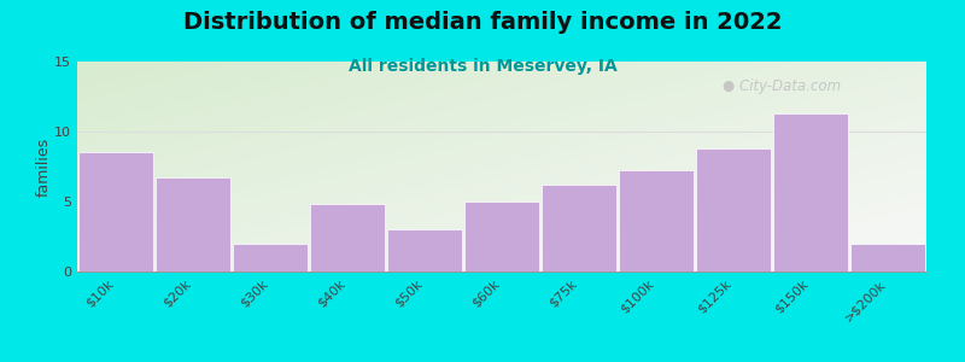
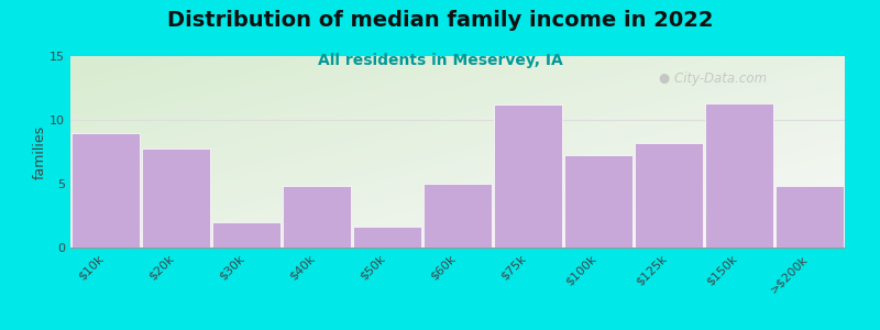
$10k: 8.5 -> 9.0
$20k: 6.7 -> 7.8
$50k: 3.0 -> 1.6
$75k: 6.2 -> 11.2
$125k: 8.8 -> 8.2
>$200k: 2.0 -> 4.8
